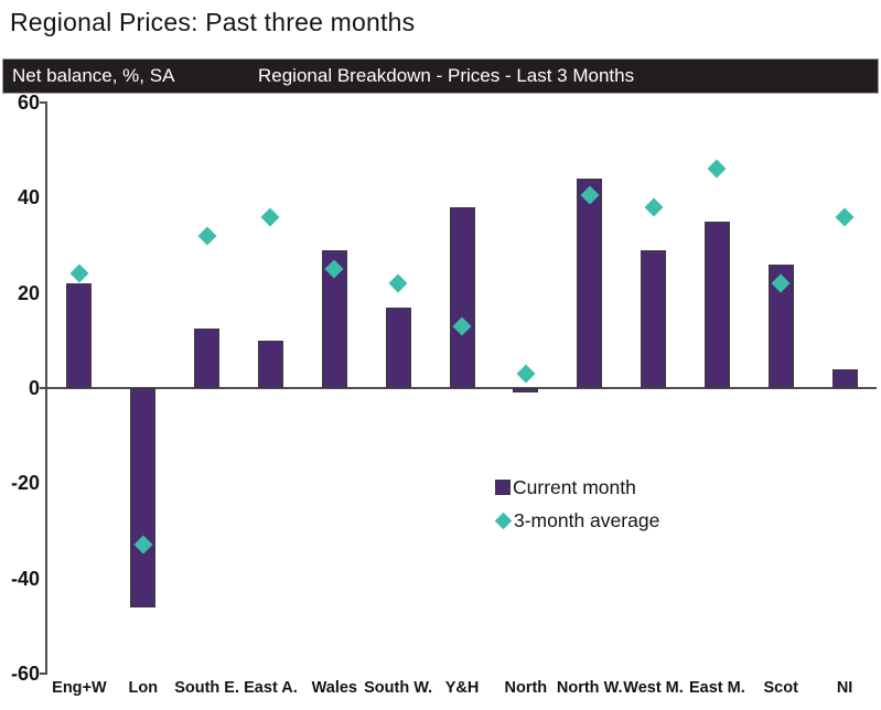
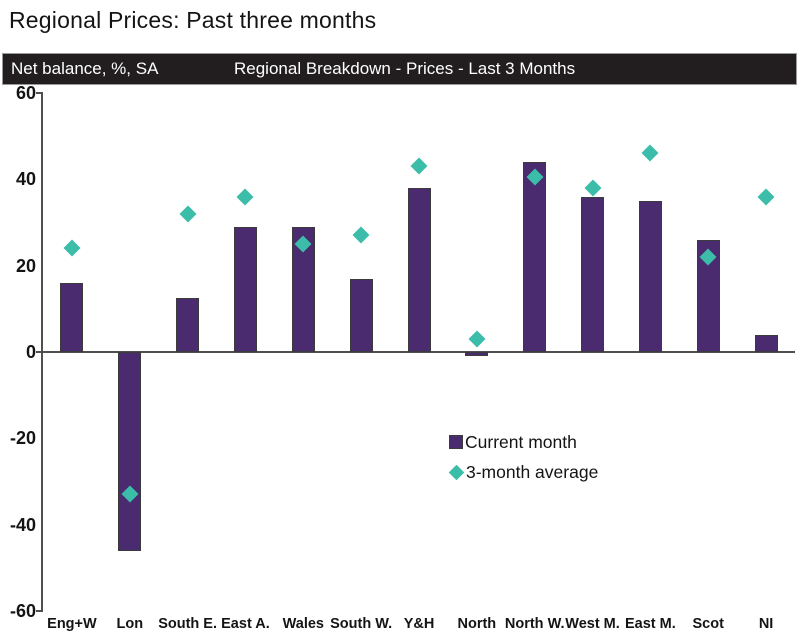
Current month/Eng+W: 22 -> 16
Current month/East A.: 10 -> 29
3-month average/South W.: 22 -> 27
3-month average/Y&H: 13 -> 43
Current month/West M.: 29 -> 36
